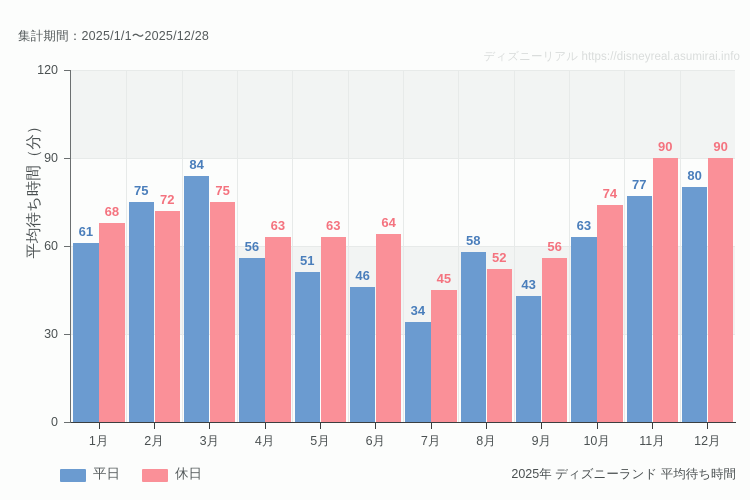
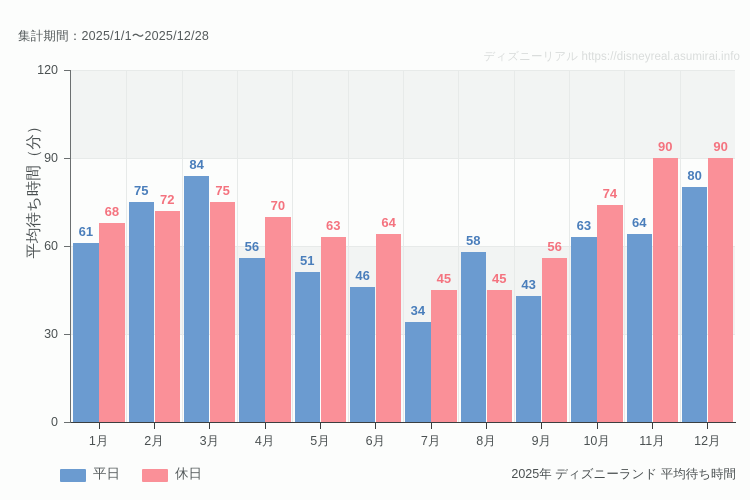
休日/4月: 63 -> 70
休日/8月: 52 -> 45
平日/11月: 77 -> 64
